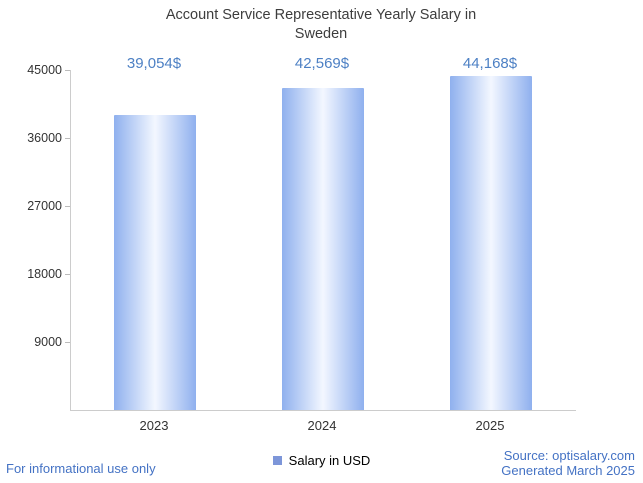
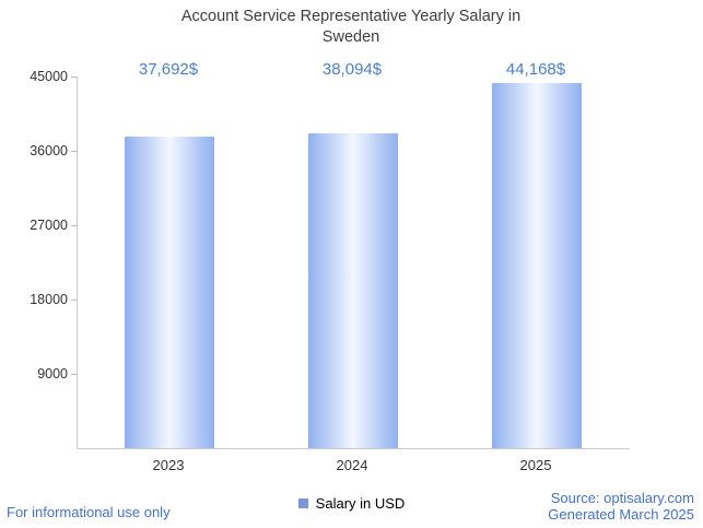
2023: 39,054 -> 37,692
2024: 42,569 -> 38,094
